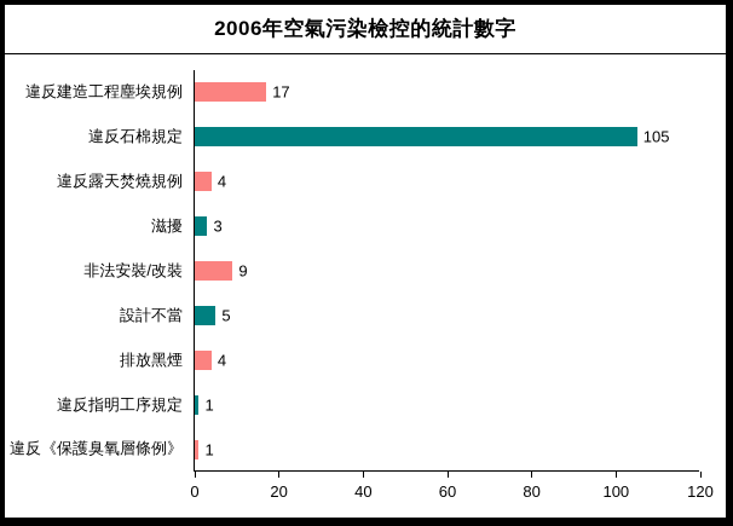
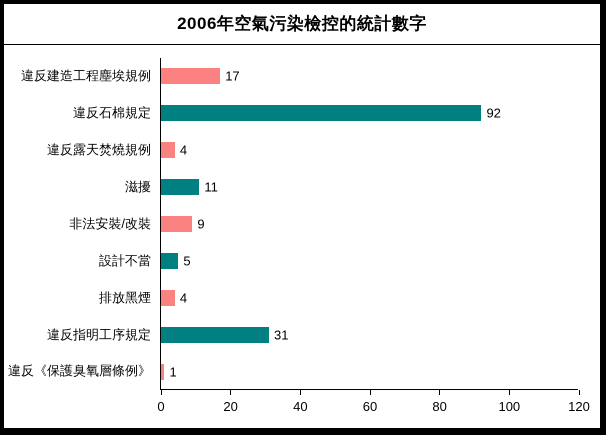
違反石棉規定: 105 -> 92
滋擾: 3 -> 11
違反指明工序規定: 1 -> 31
